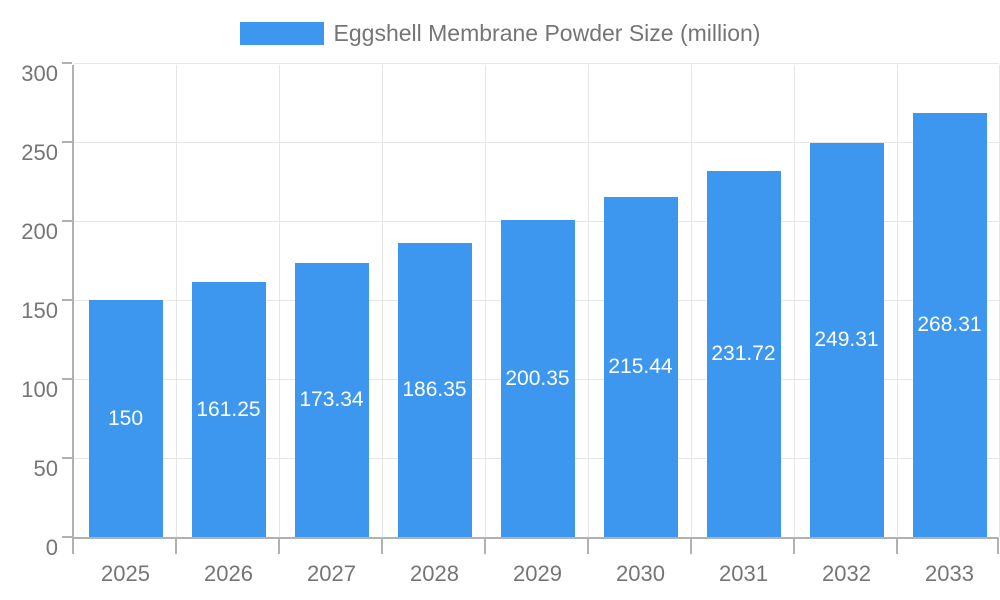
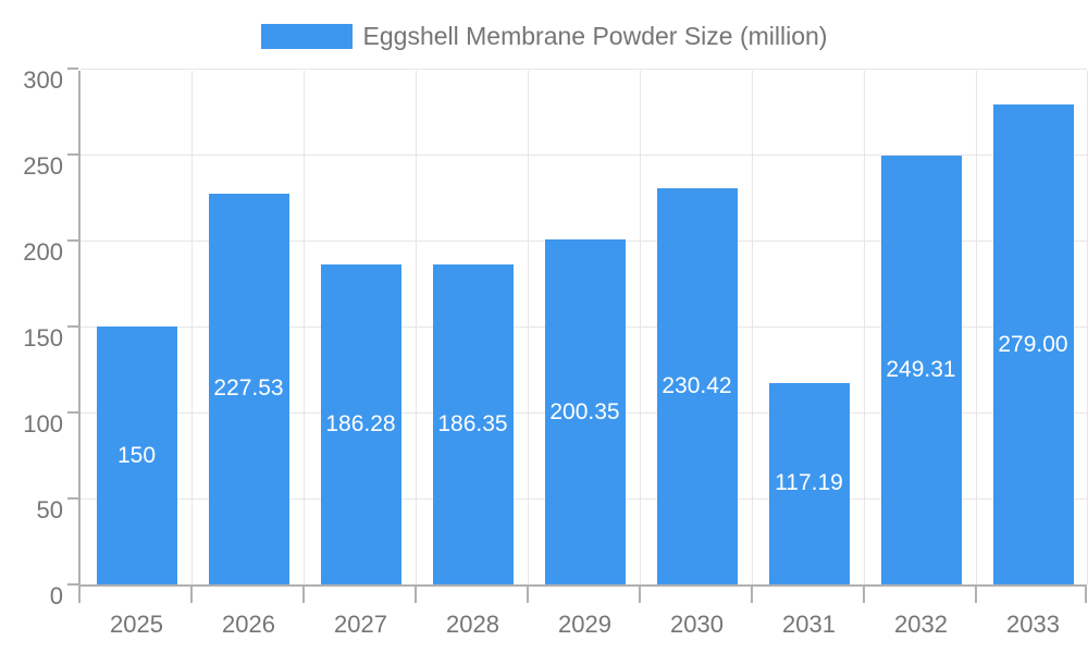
2026: 161.25 -> 227.53
2027: 173.34 -> 186.28
2030: 215.44 -> 230.42
2031: 231.72 -> 117.19
2033: 268.31 -> 279.00
